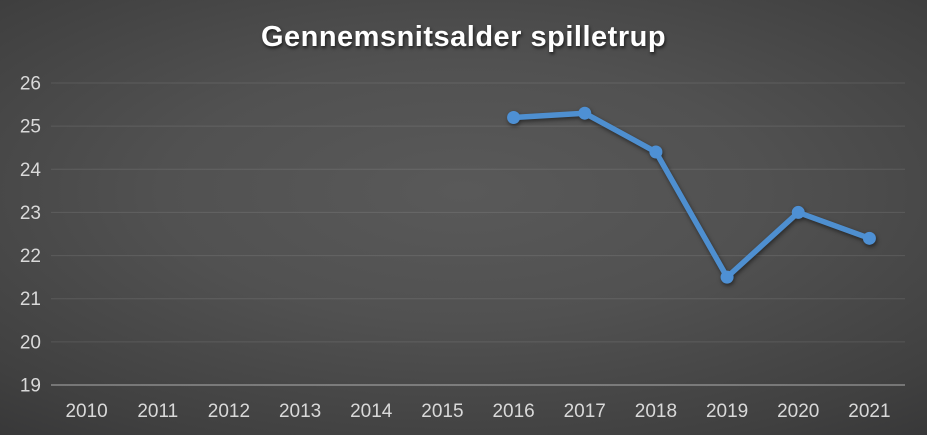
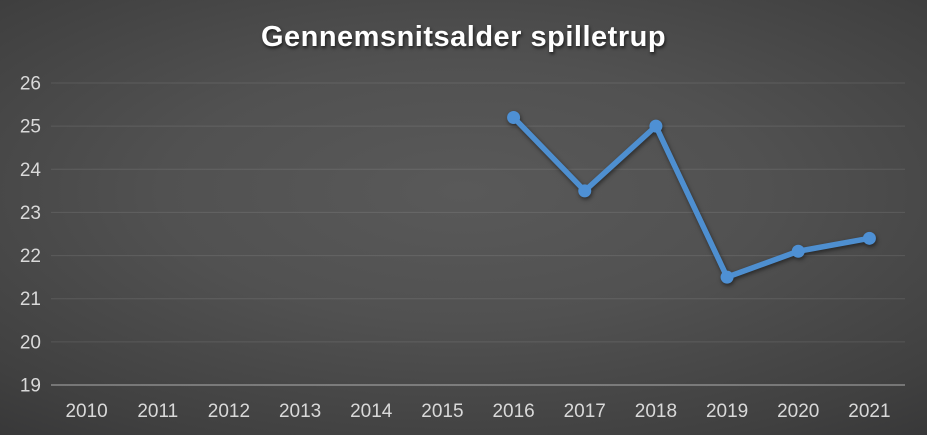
2017: 25.3 -> 23.5
2018: 24.4 -> 25.0
2020: 23.0 -> 22.1
